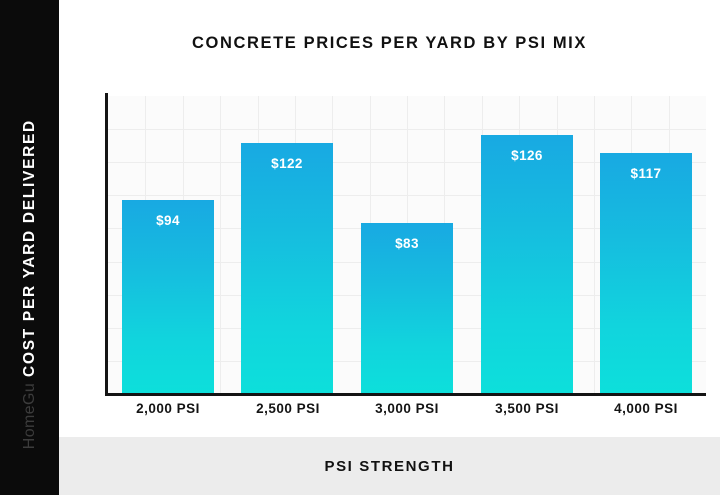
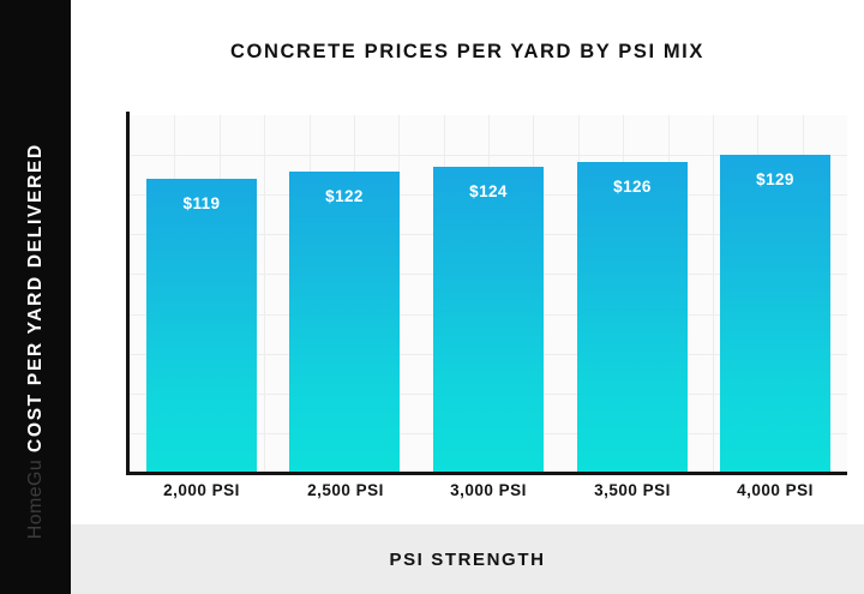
2,000 PSI: $94 -> $119
3,000 PSI: $83 -> $124
4,000 PSI: $117 -> $129
